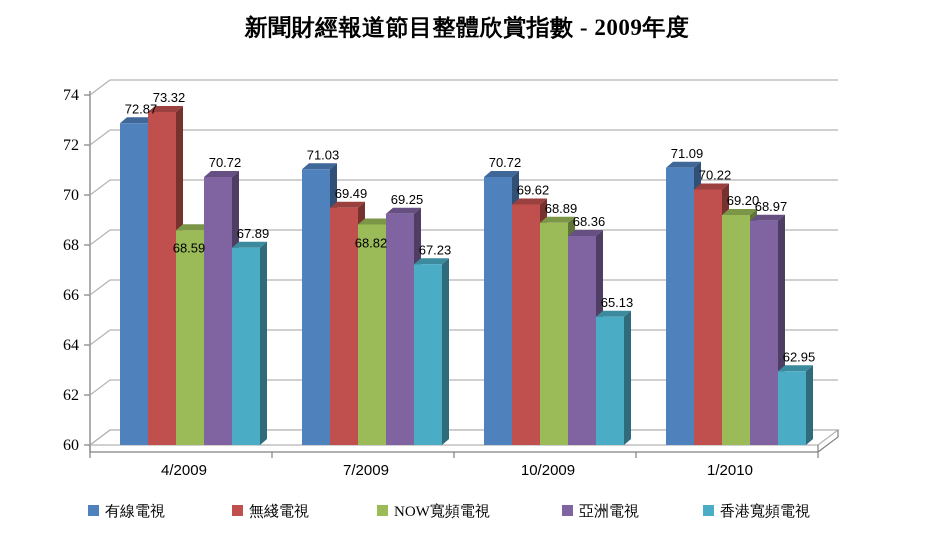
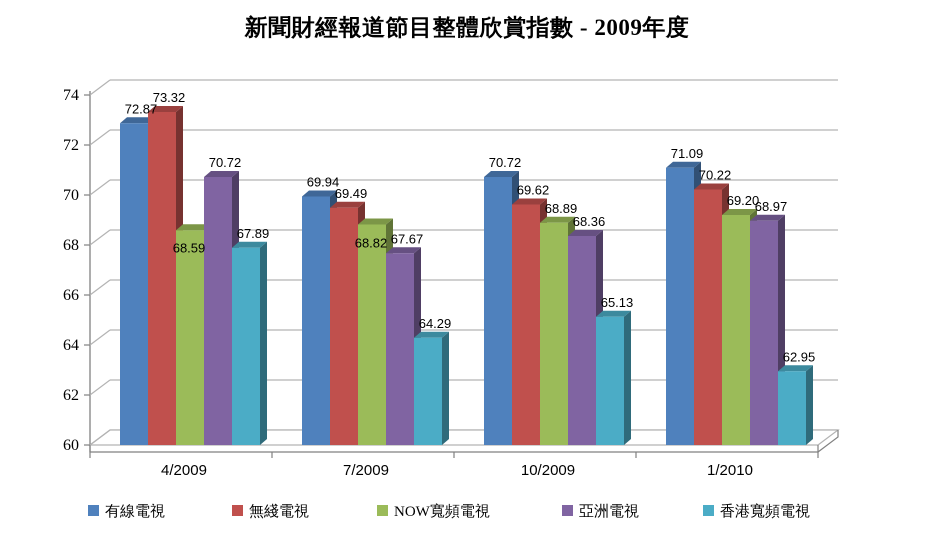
有線電視/7/2009: 71.03 -> 69.94
亞洲電視/7/2009: 69.25 -> 67.67
香港寬頻電視/7/2009: 67.23 -> 64.29
